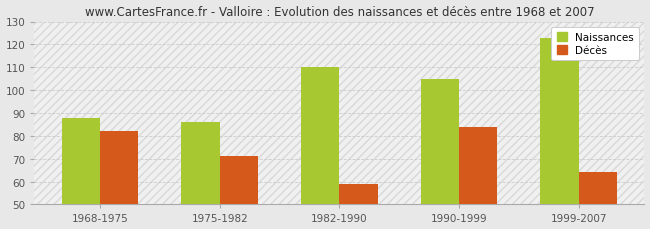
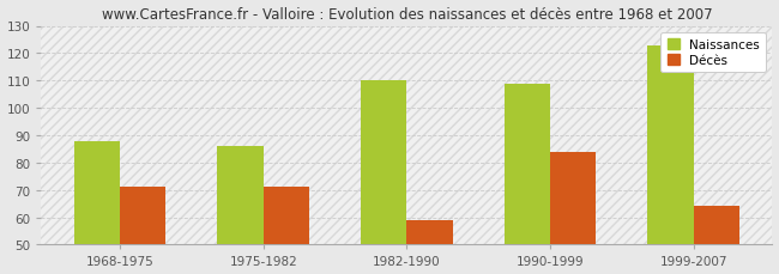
Décès/1968-1975: 82 -> 71
Naissances/1990-1999: 105 -> 109
